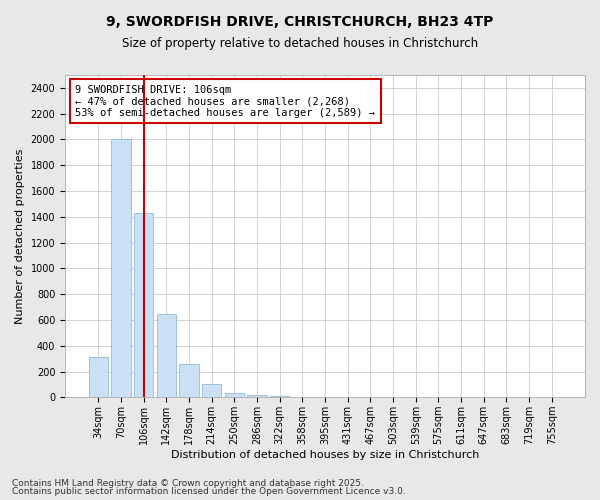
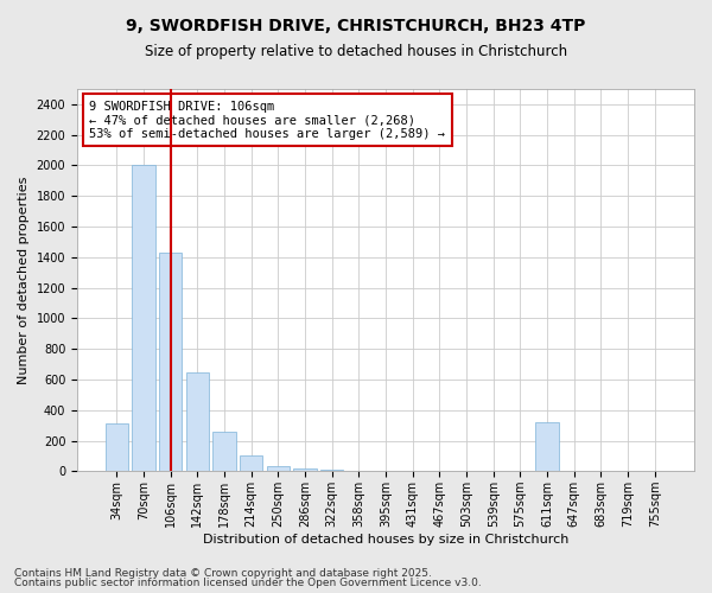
611sqm: 0 -> 320
